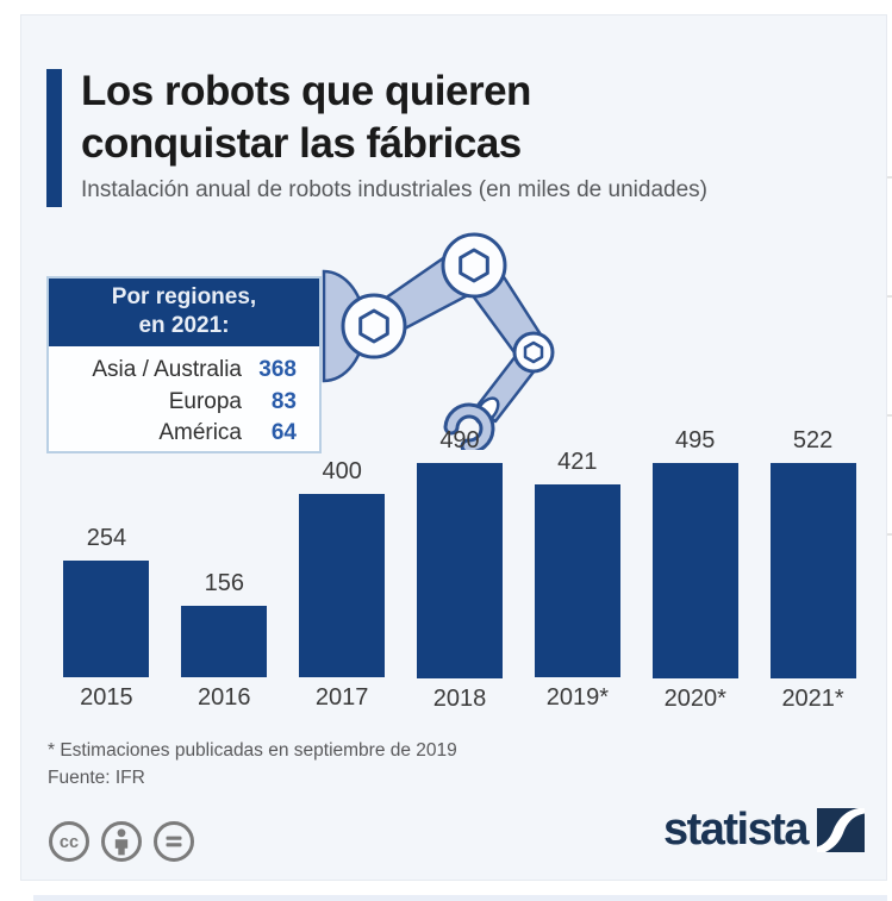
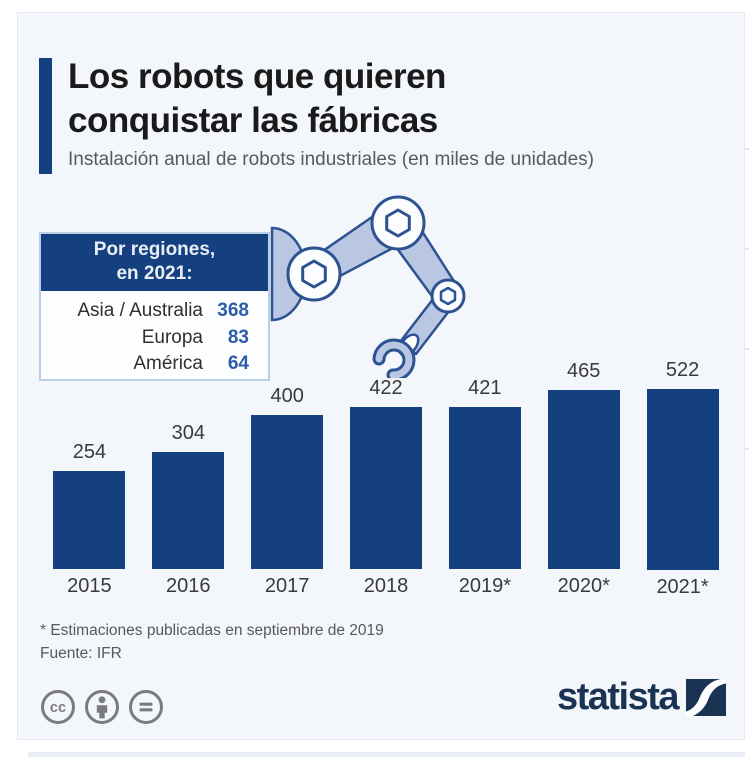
2016: 156 -> 304
2018: 490 -> 422
2020*: 495 -> 465
